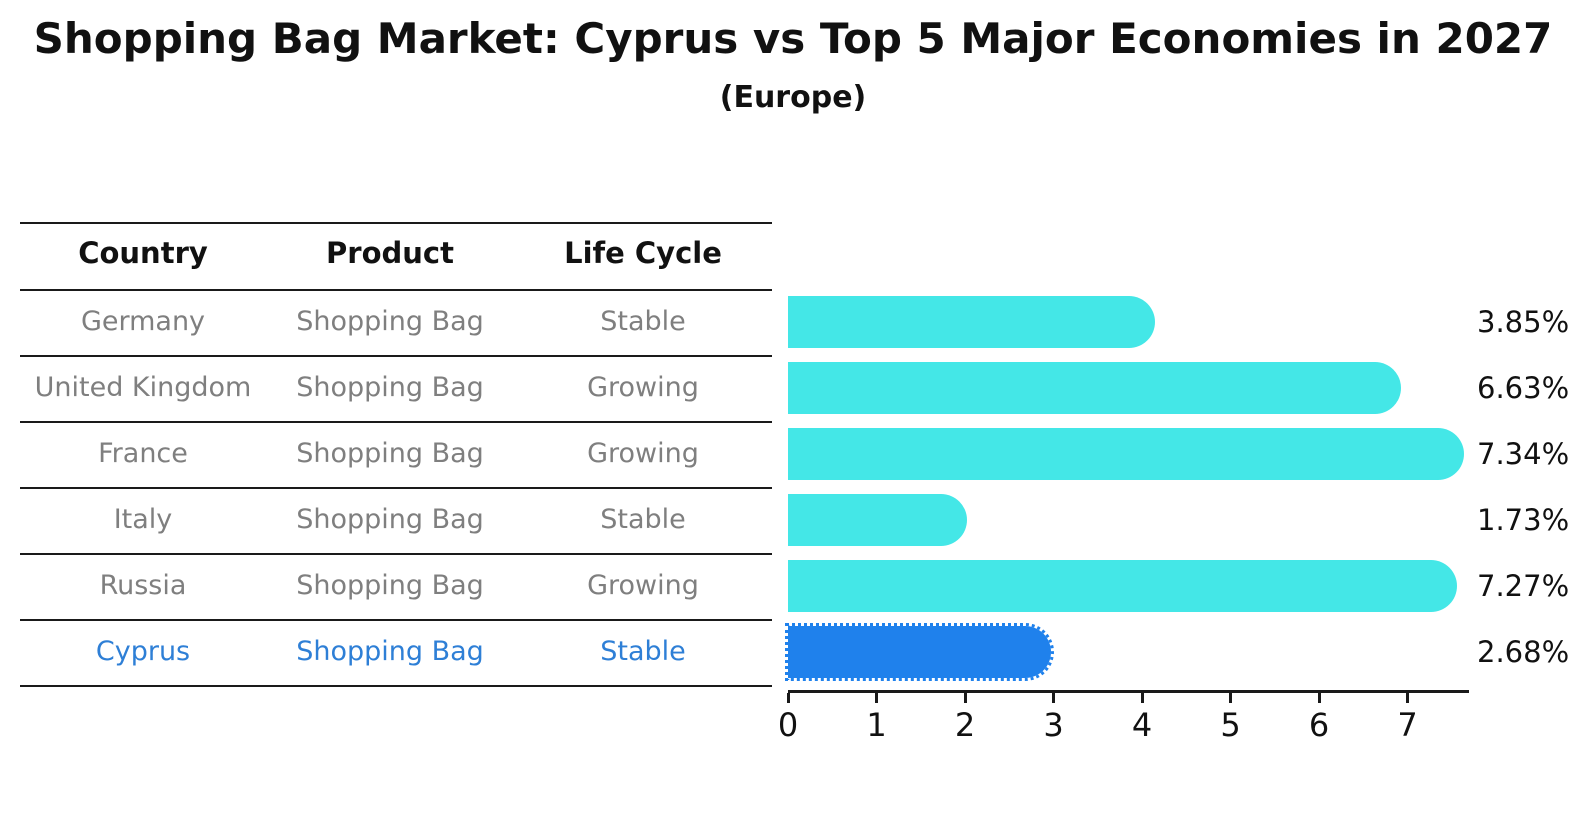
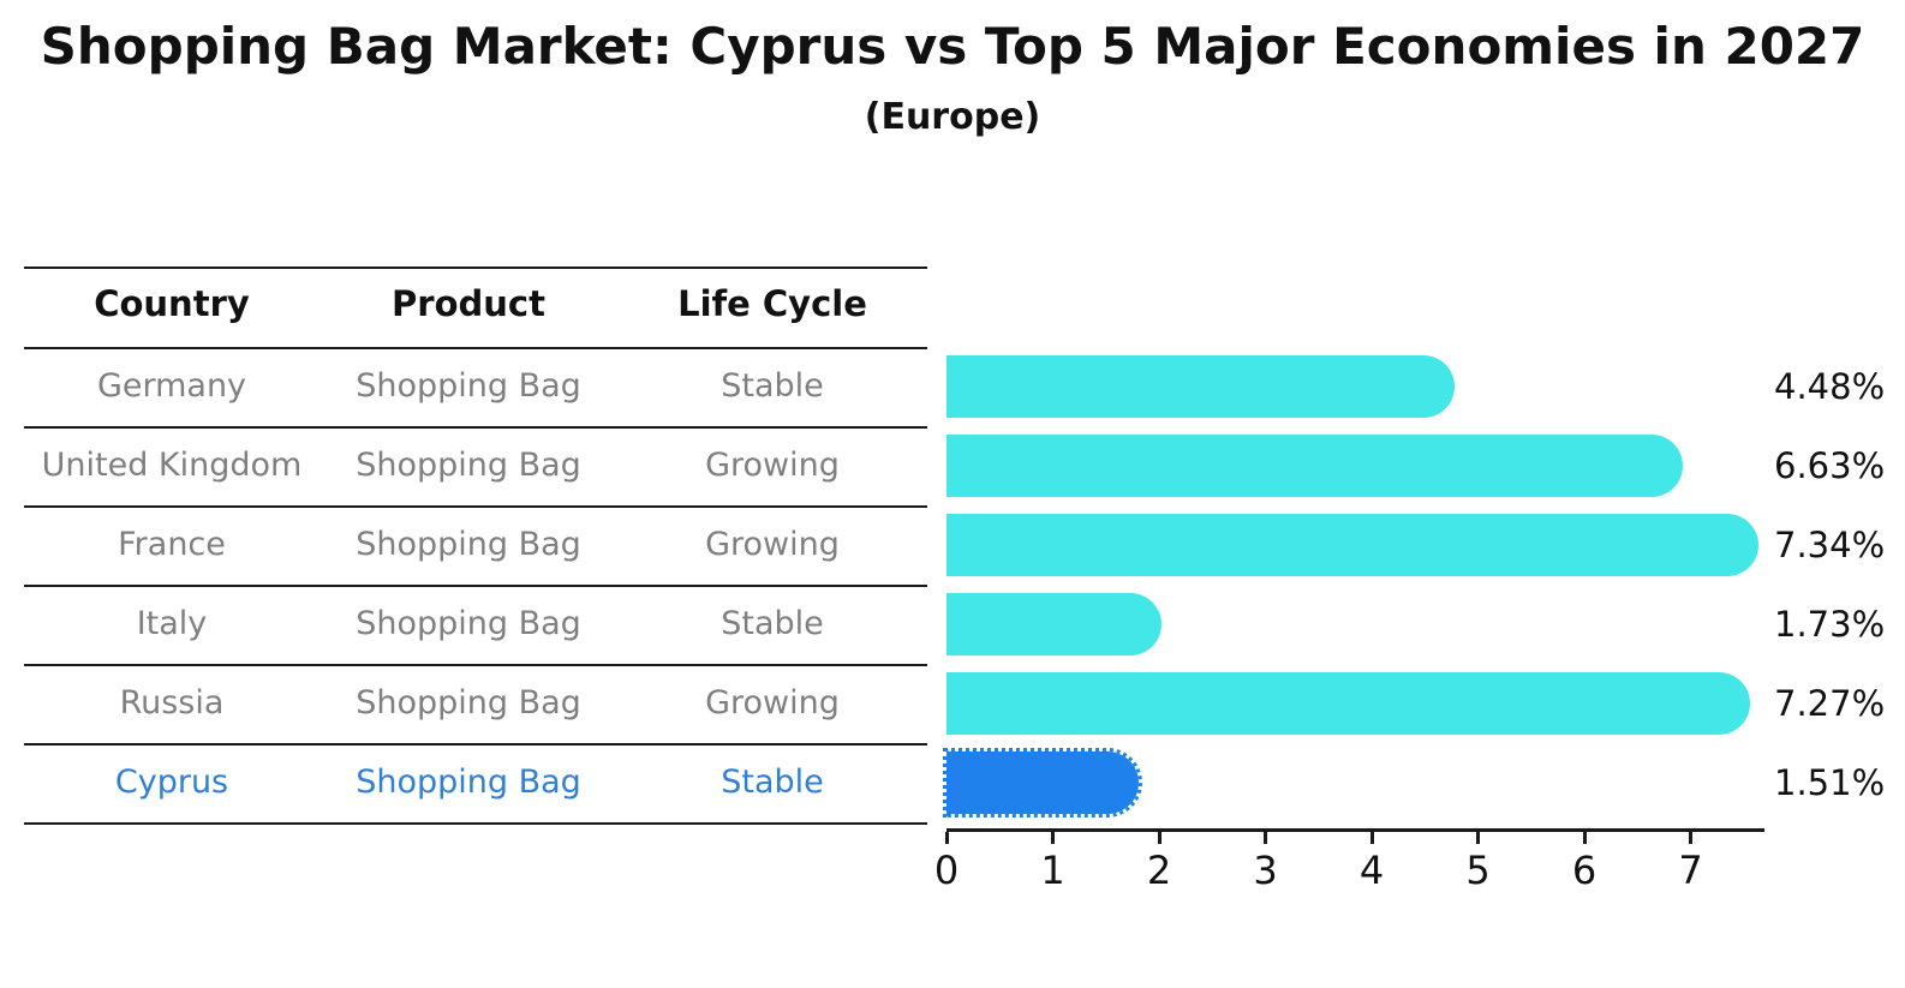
Germany: 3.85% -> 4.48%
Cyprus: 2.68% -> 1.51%
